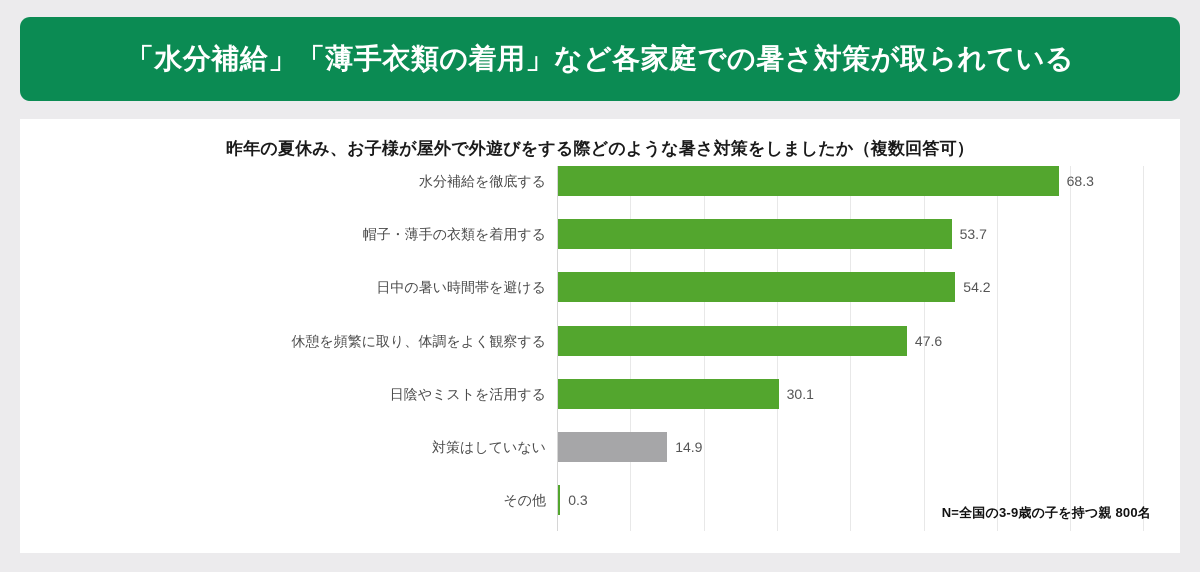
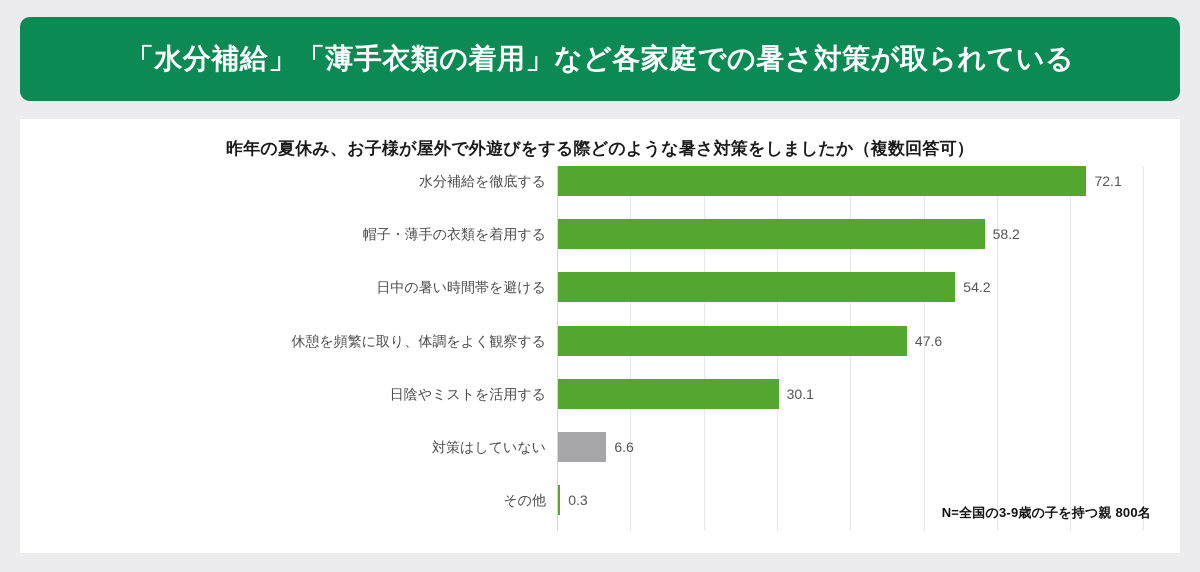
水分補給を徹底する: 68.3 -> 72.1
帽子・薄手の衣類を着用する: 53.7 -> 58.2
対策はしていない: 14.9 -> 6.6
